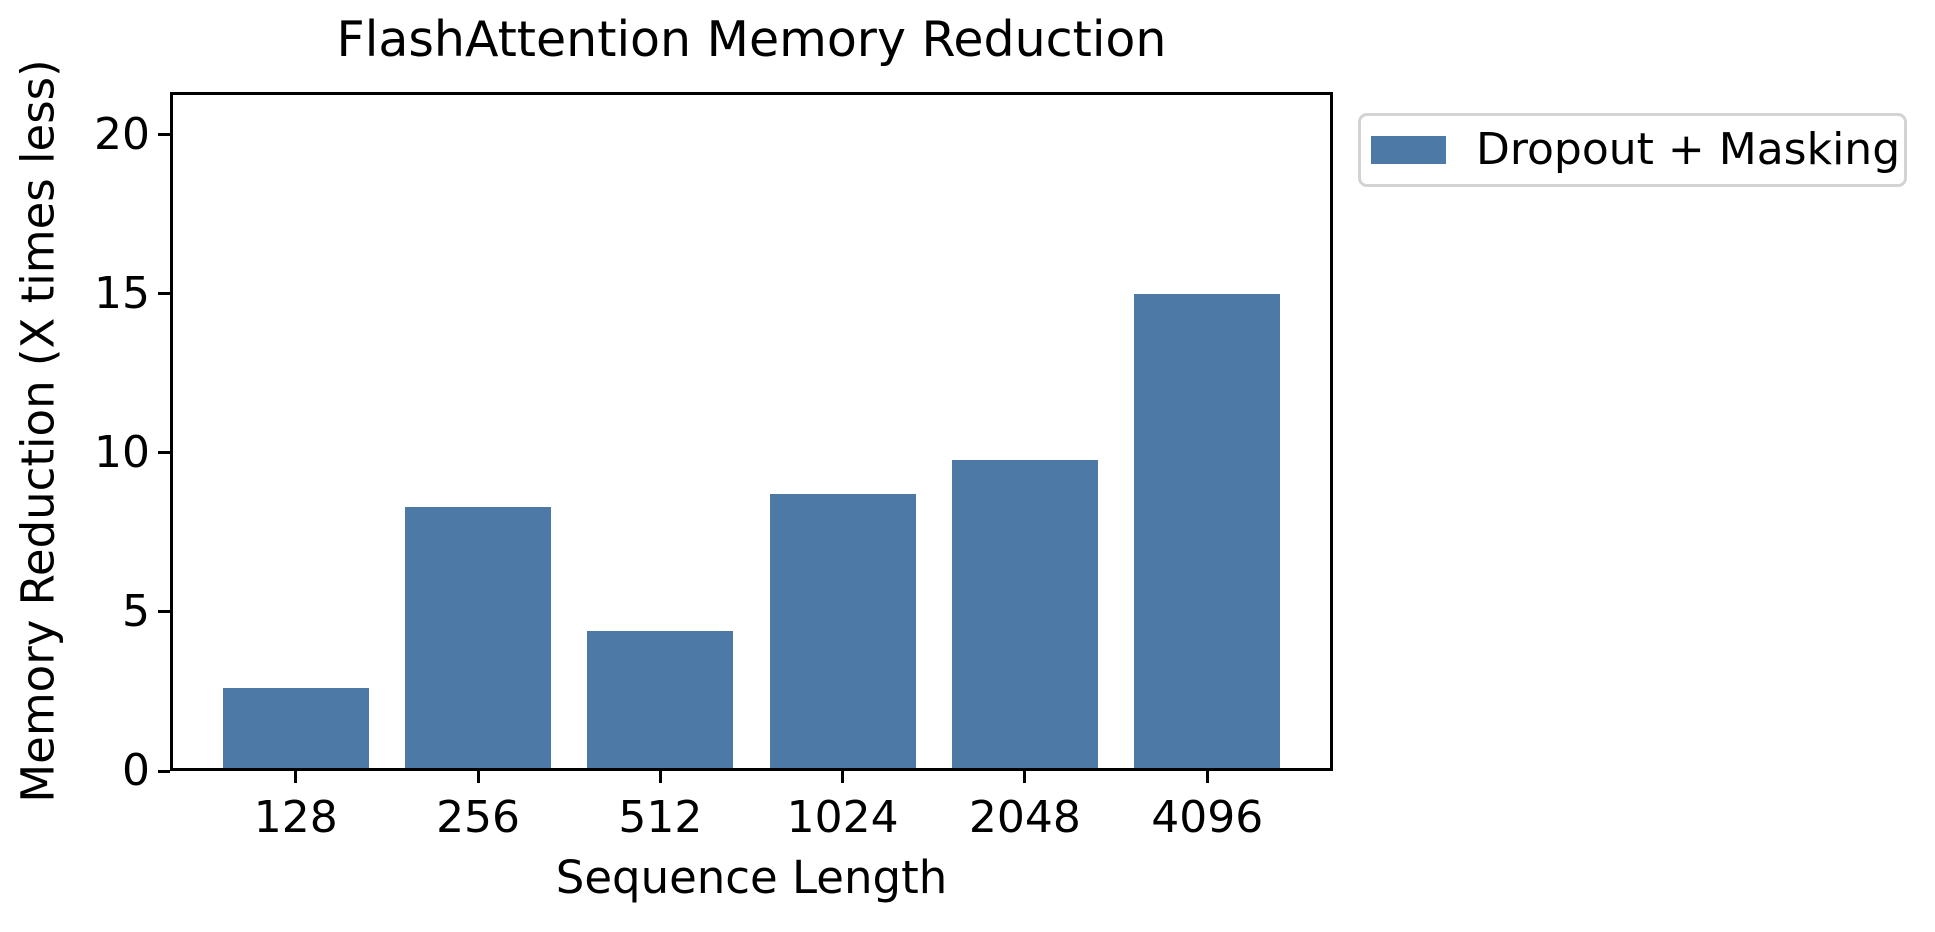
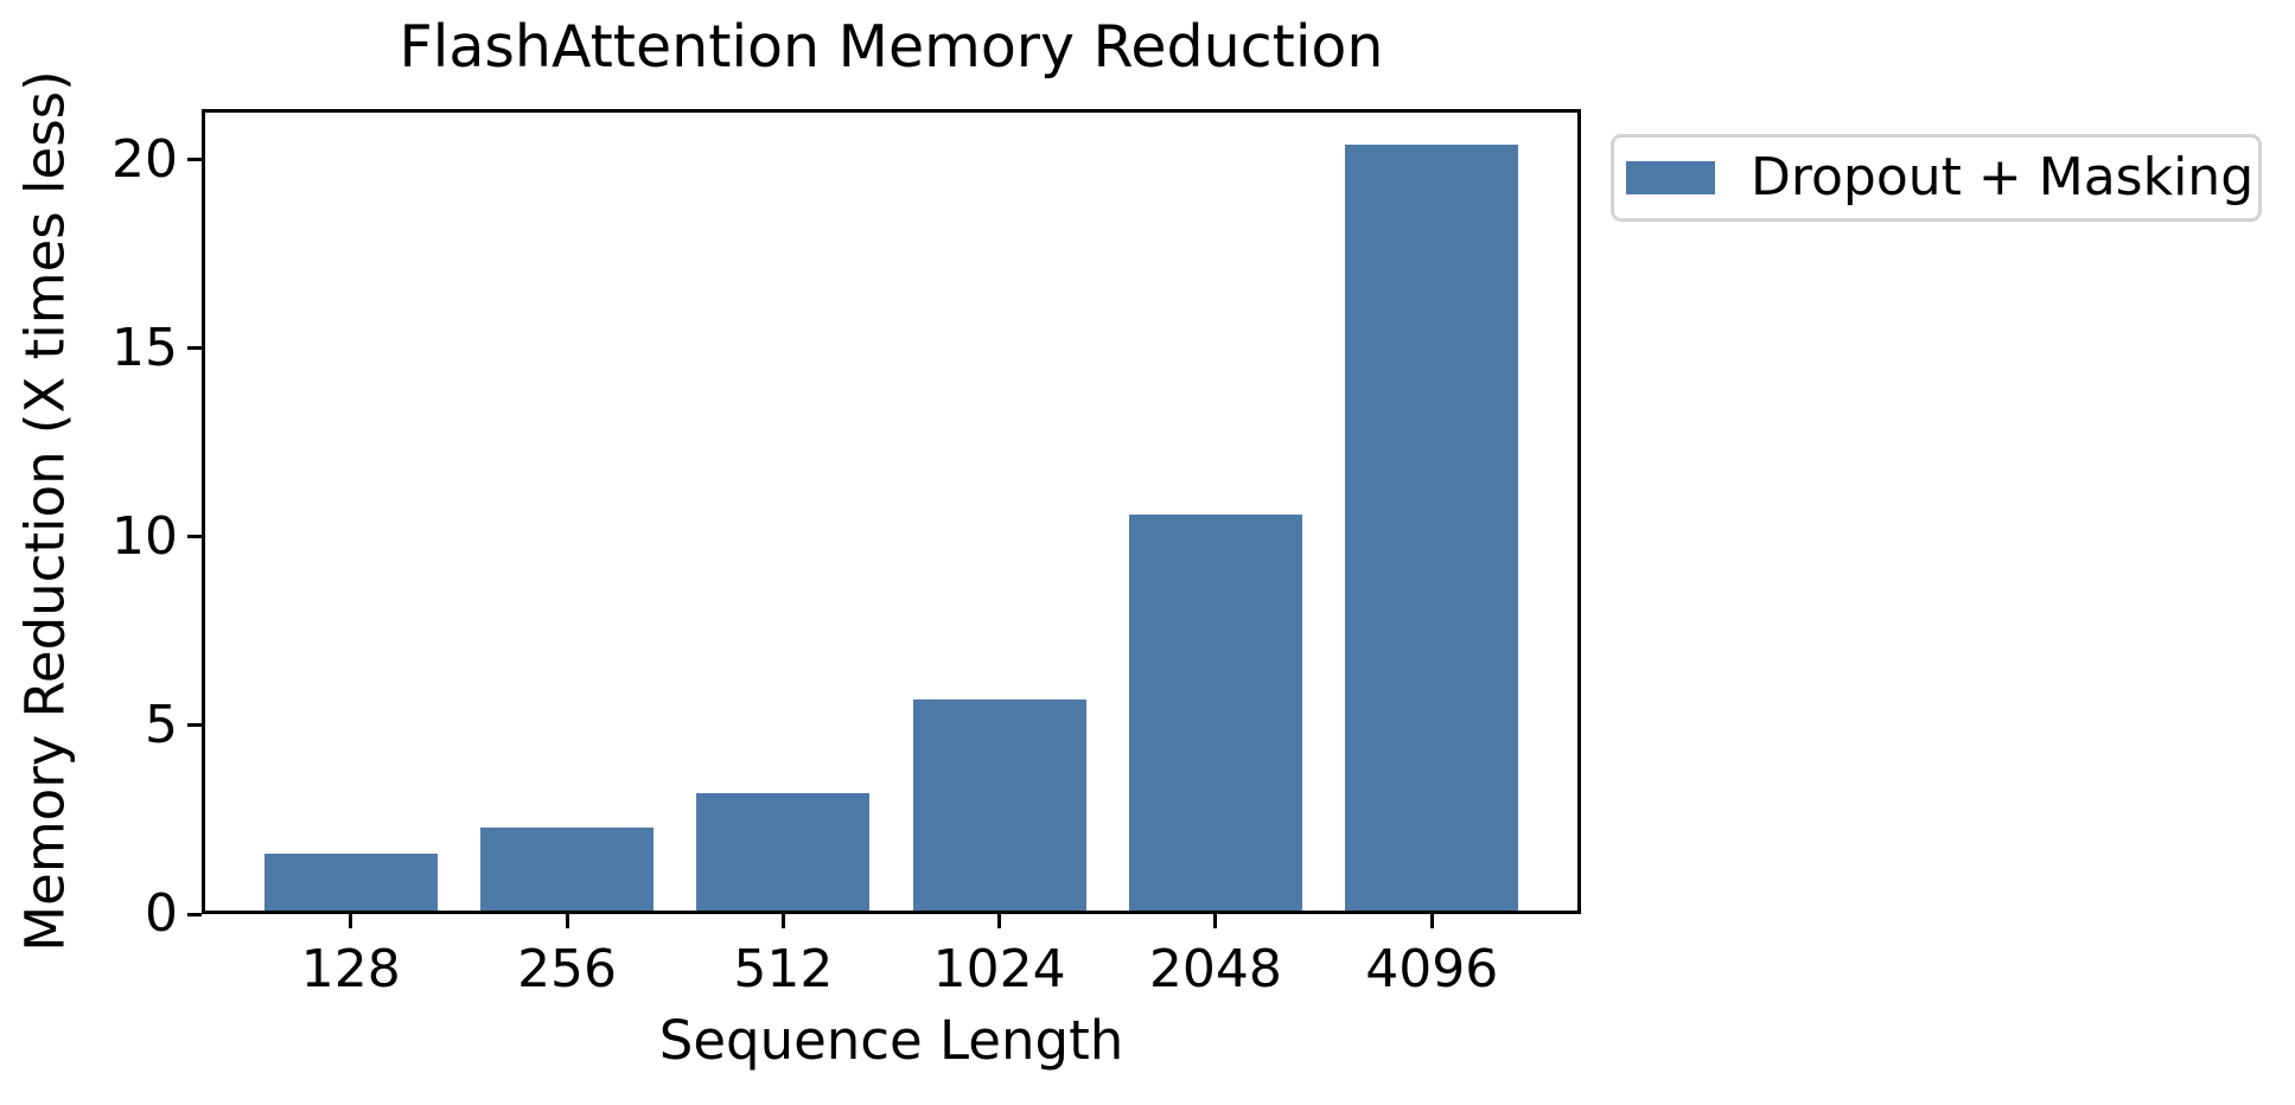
128: 2.5 -> 1.5
256: 8.2 -> 2.2
512: 4.3 -> 3.1
1024: 8.6 -> 5.6
2048: 9.7 -> 10.5
4096: 14.9 -> 20.3
